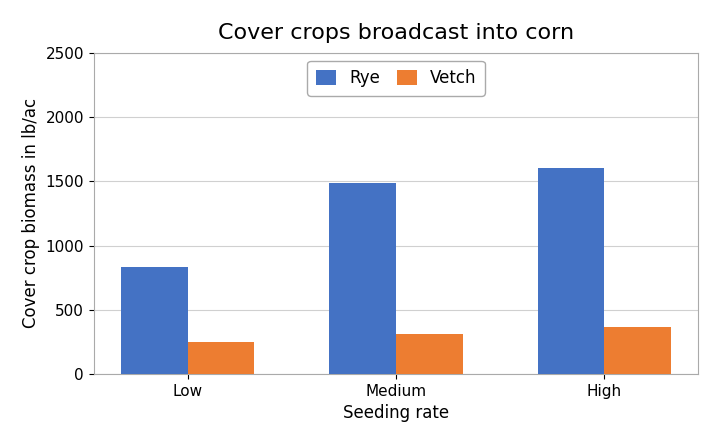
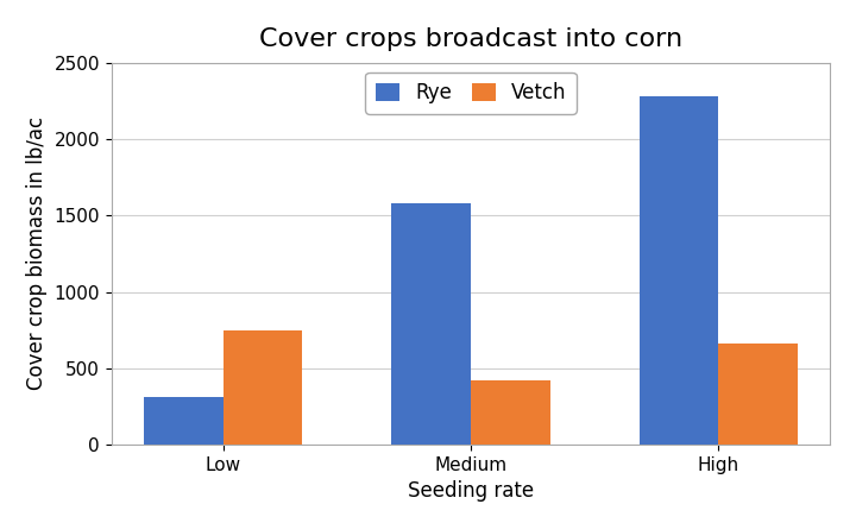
Rye/Low: 830 -> 310
Vetch/Low: 250 -> 750
Rye/Medium: 1490 -> 1580
Vetch/Medium: 310 -> 420
Rye/High: 1600 -> 2280
Vetch/High: 360 -> 660
